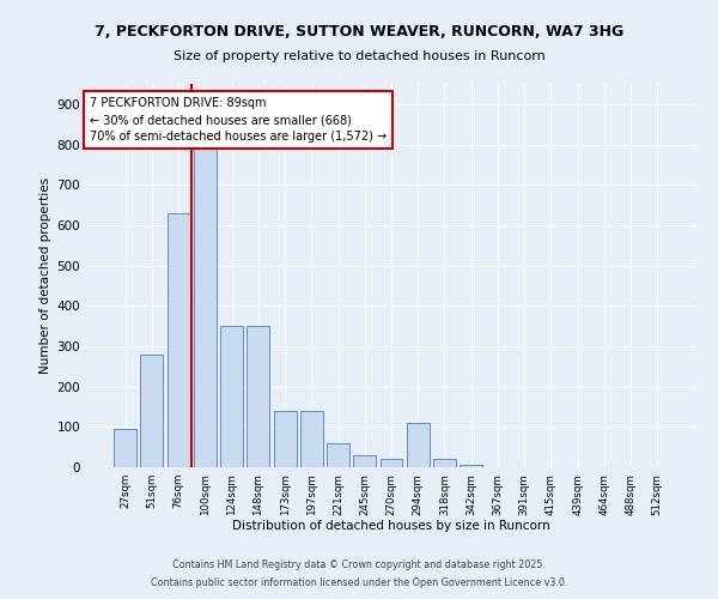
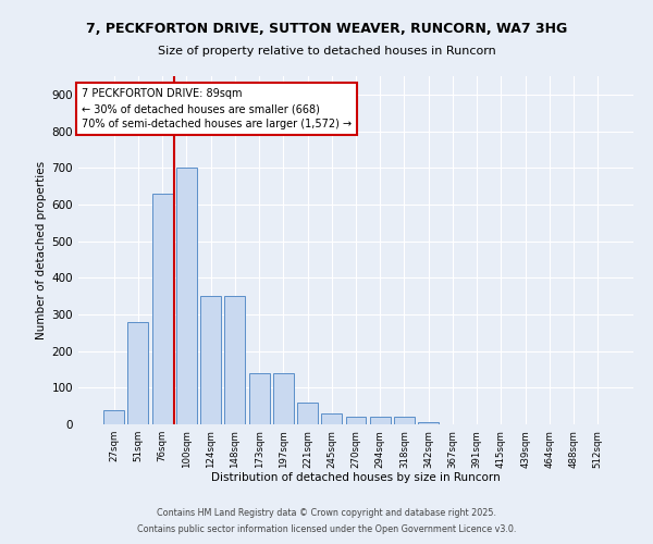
27sqm: 95 -> 40
100sqm: 795 -> 700
294sqm: 110 -> 20
